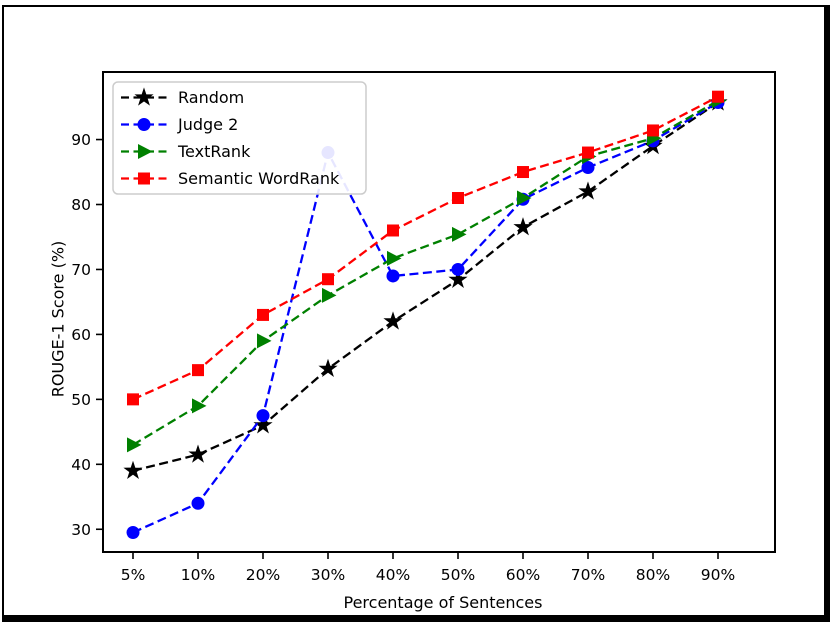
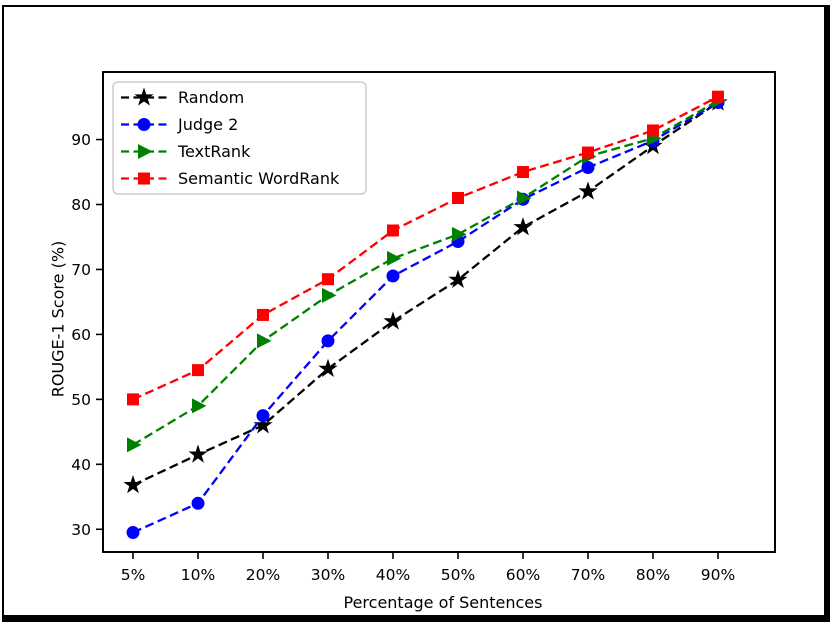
Random/5%: 39 -> 37
Judge 2/30%: 88 -> 59
Judge 2/50%: 70 -> 74
